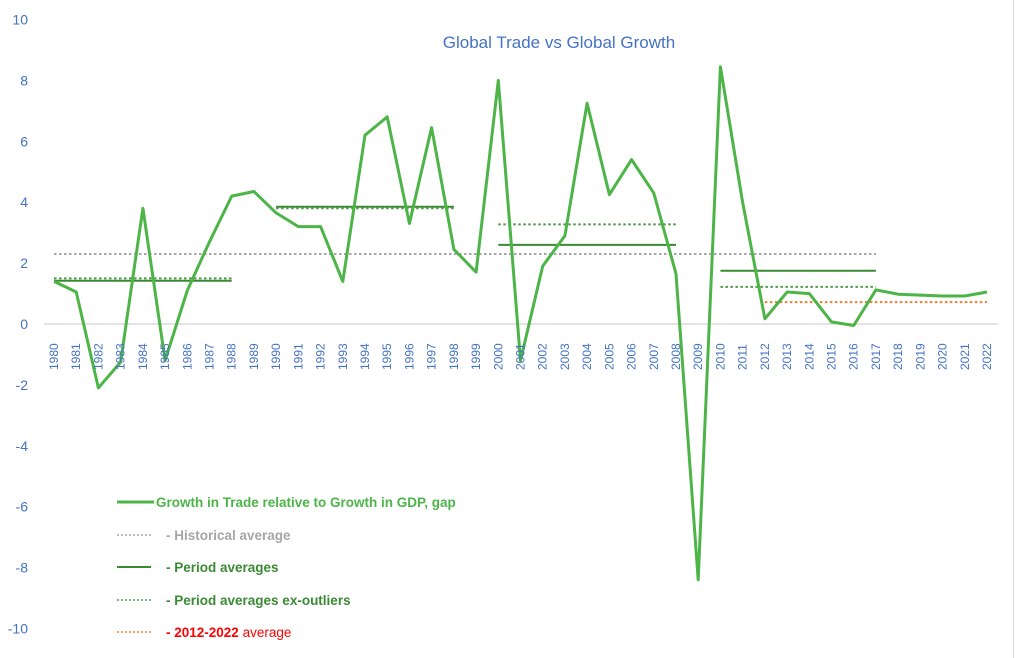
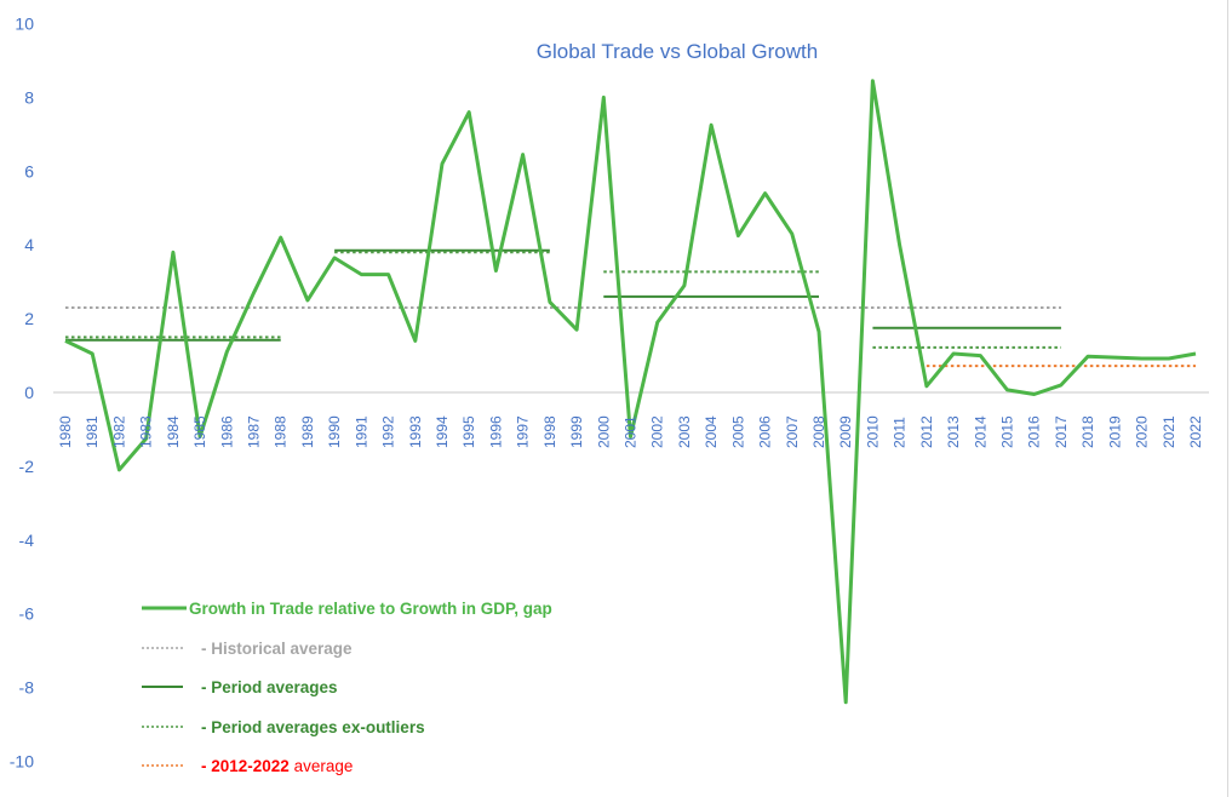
1989: 4.3 -> 2.5
1995: 6.8 -> 7.6
2017: 1.1 -> 0.2
